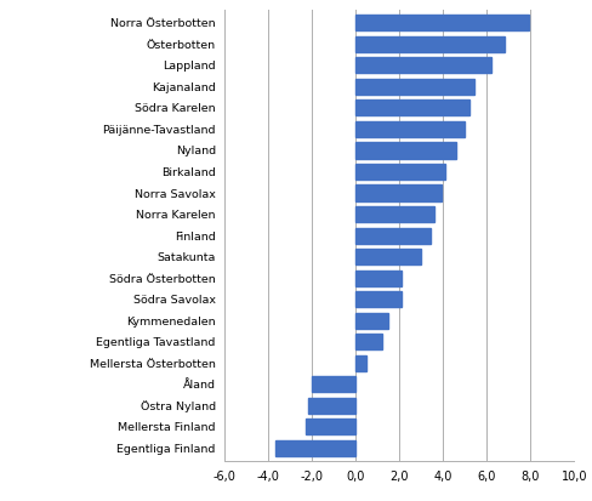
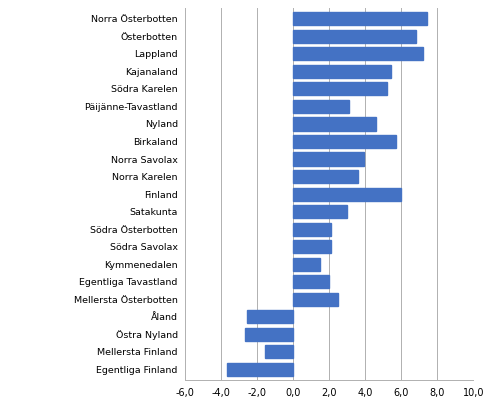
Norra Österbotten: 7,9 -> 7,4
Lappland: 6,2 -> 7,2
Päijänne-Tavastland: 5,0 -> 3,1
Birkaland: 4,1 -> 5,7
Finland: 3,4 -> 6,0
Egentliga Tavastland: 1,2 -> 2,0
Mellersta Österbotten: 0,5 -> 2,5
Åland: -2,0 -> -2,6
Östra Nyland: -2,2 -> -2,7
Mellersta Finland: -2,3 -> -1,6
